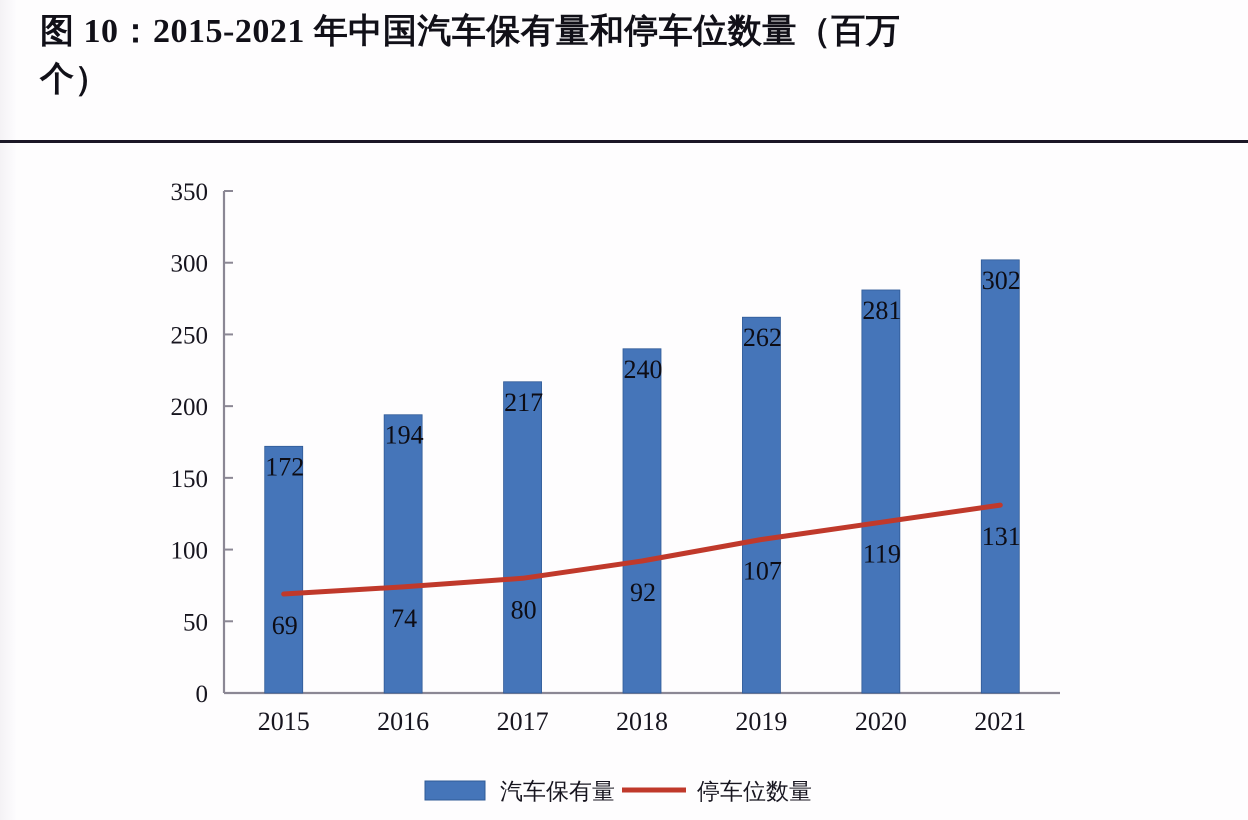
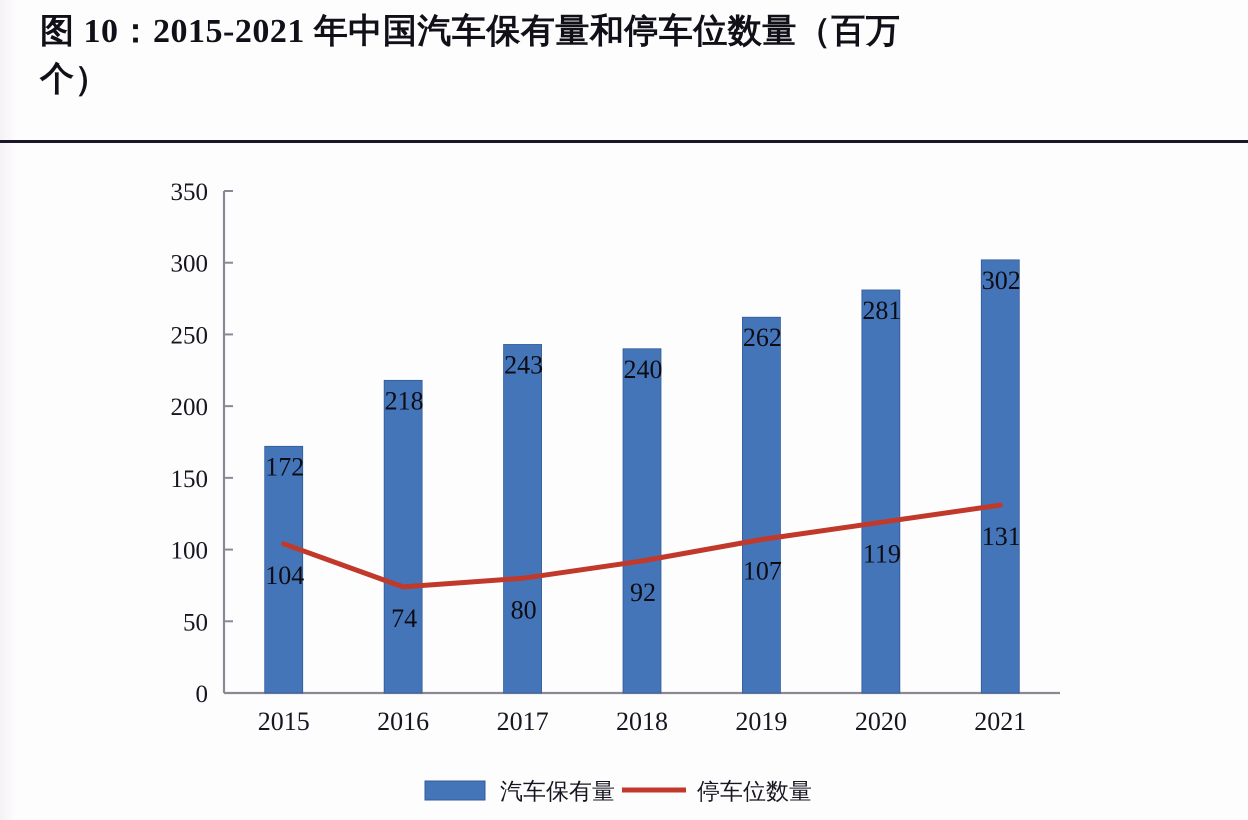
停车位数量/2015: 69 -> 104
汽车保有量/2016: 194 -> 218
汽车保有量/2017: 217 -> 243
